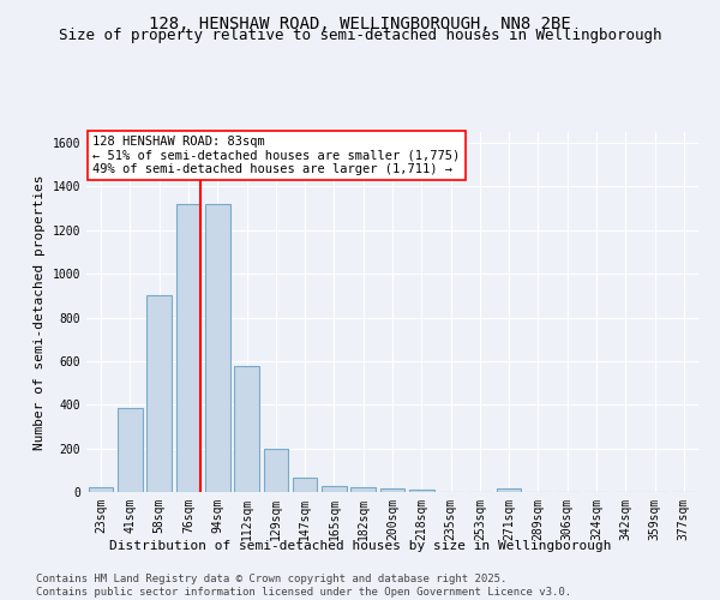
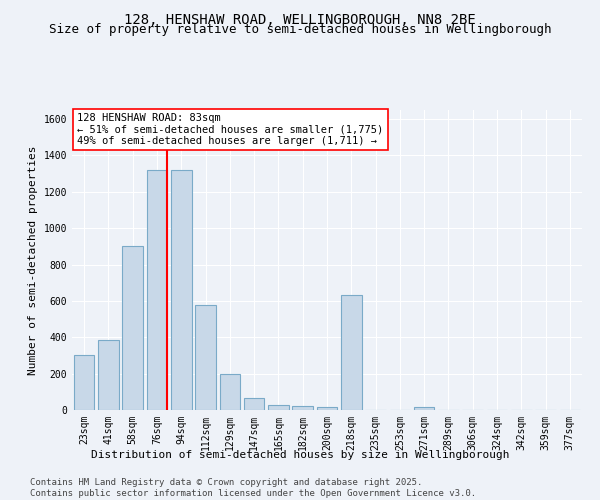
23sqm: 20 -> 300
218sqm: 10 -> 630
